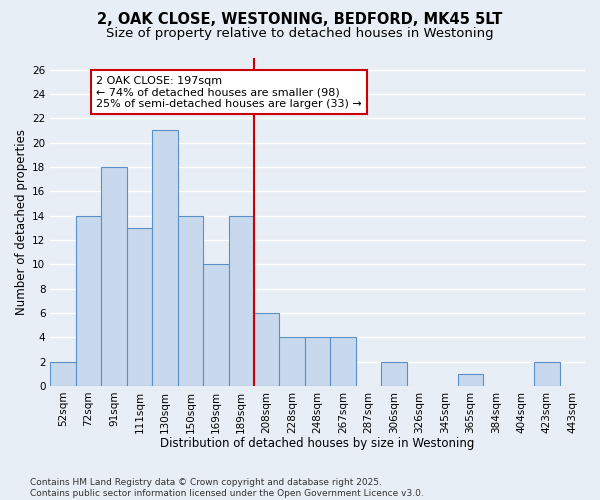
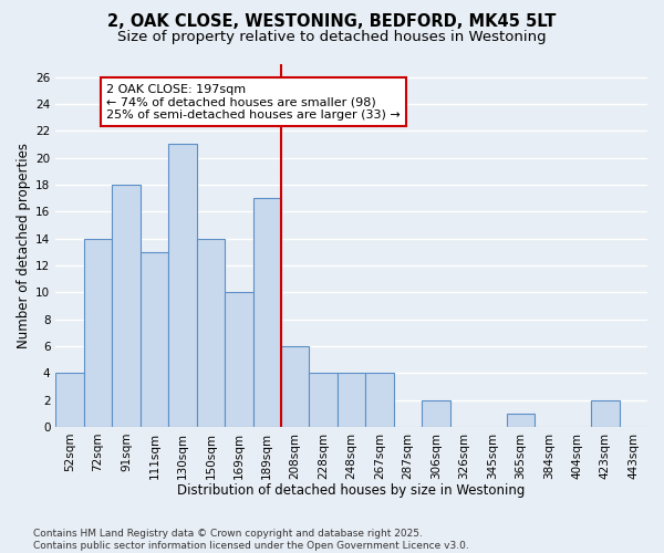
52sqm: 2 -> 4
189sqm: 14 -> 17
